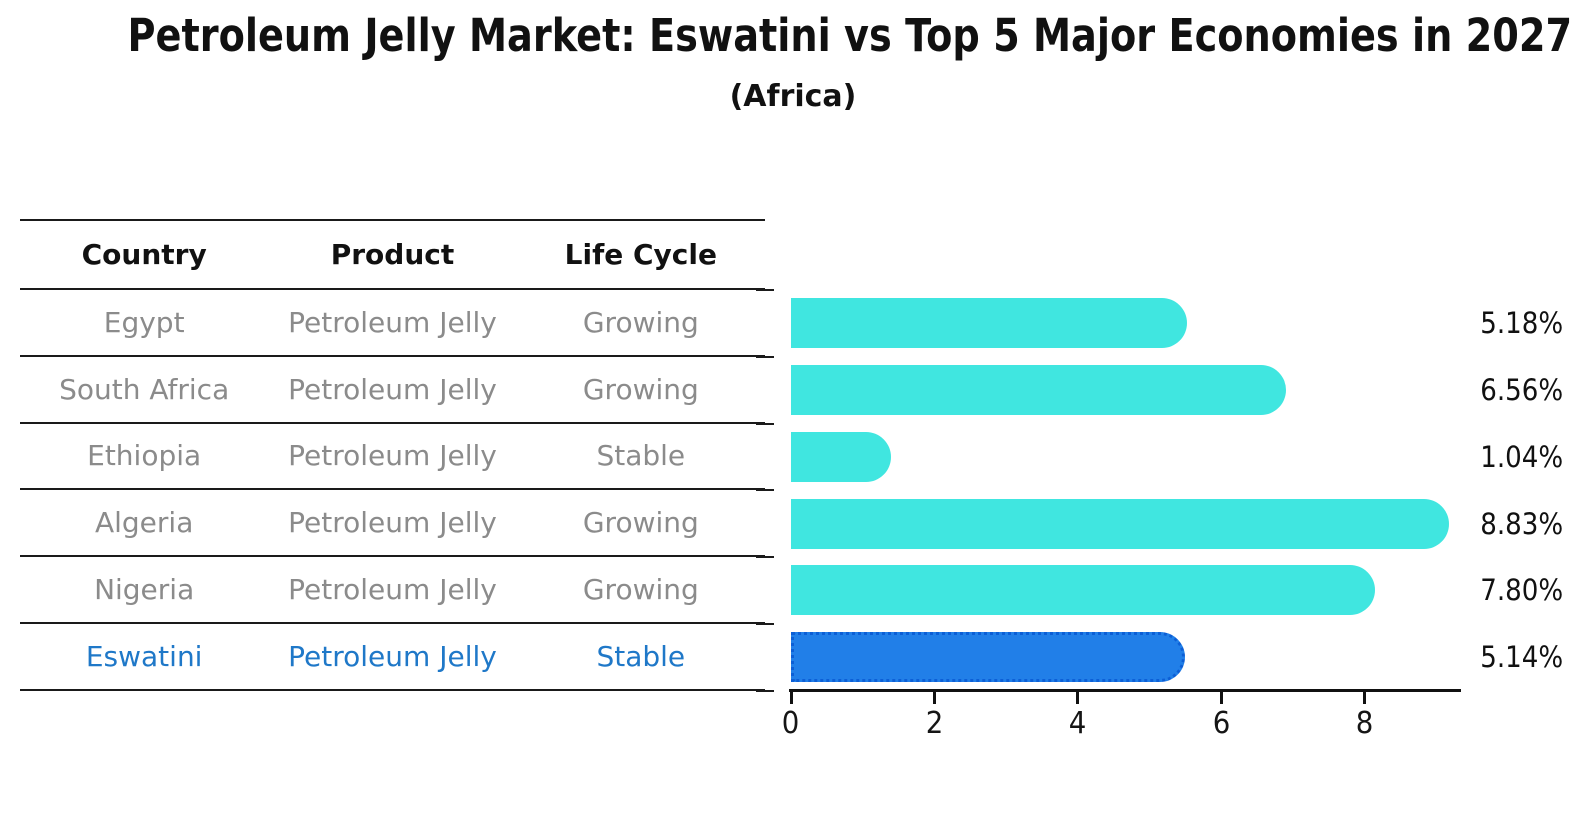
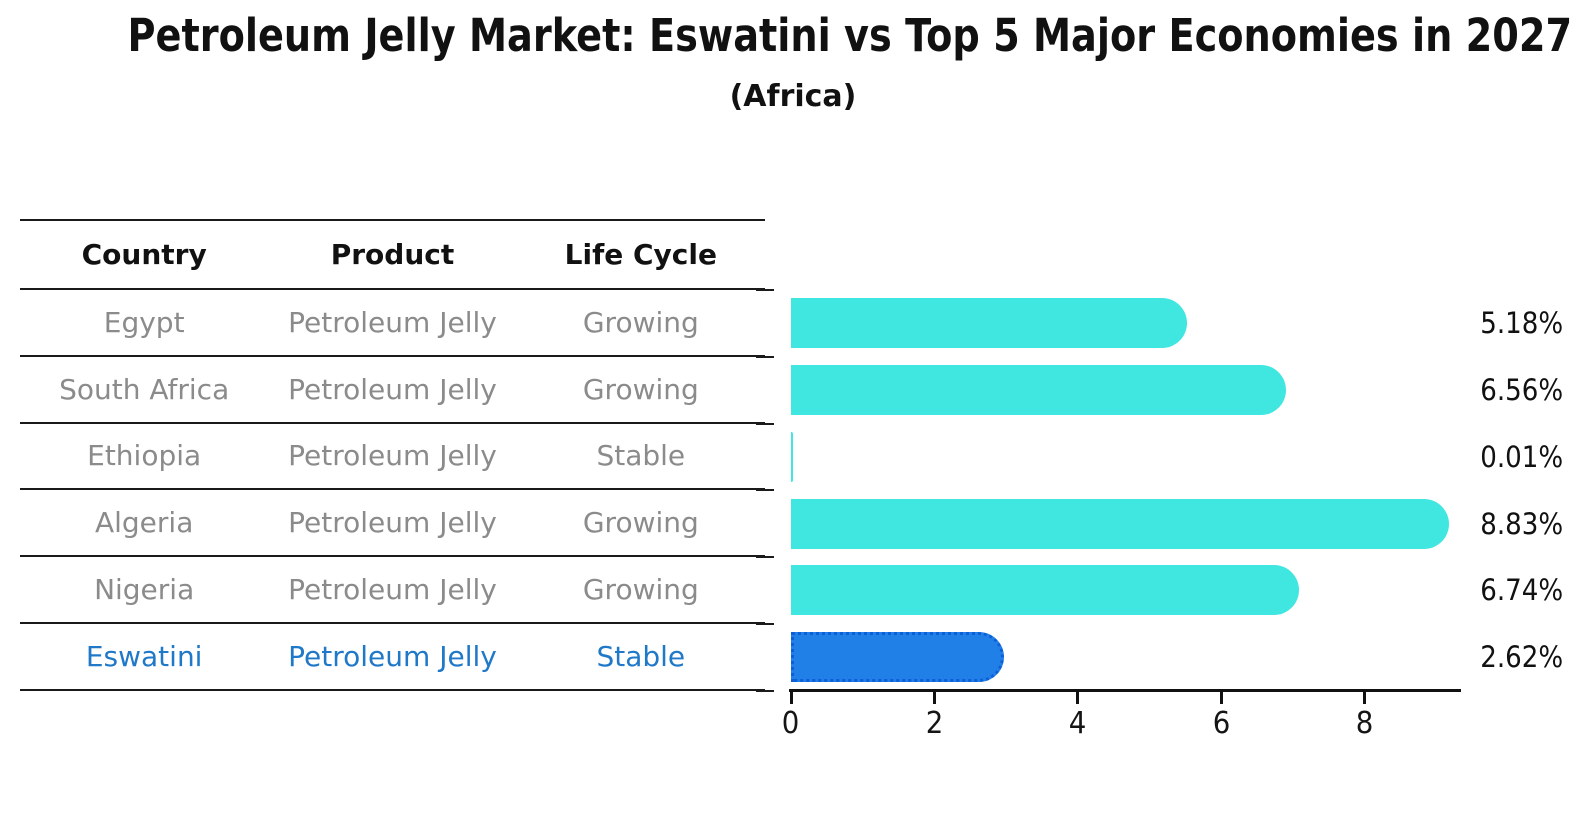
Ethiopia: 1.04% -> 0.01%
Nigeria: 7.80% -> 6.74%
Eswatini: 5.14% -> 2.62%
